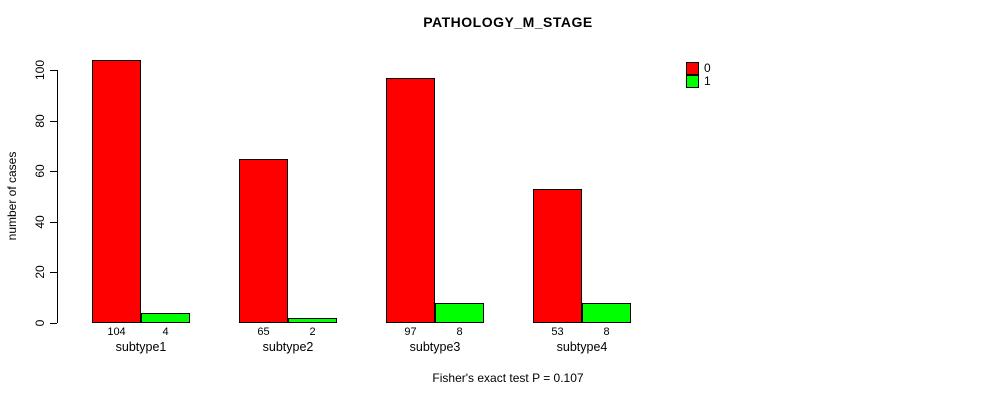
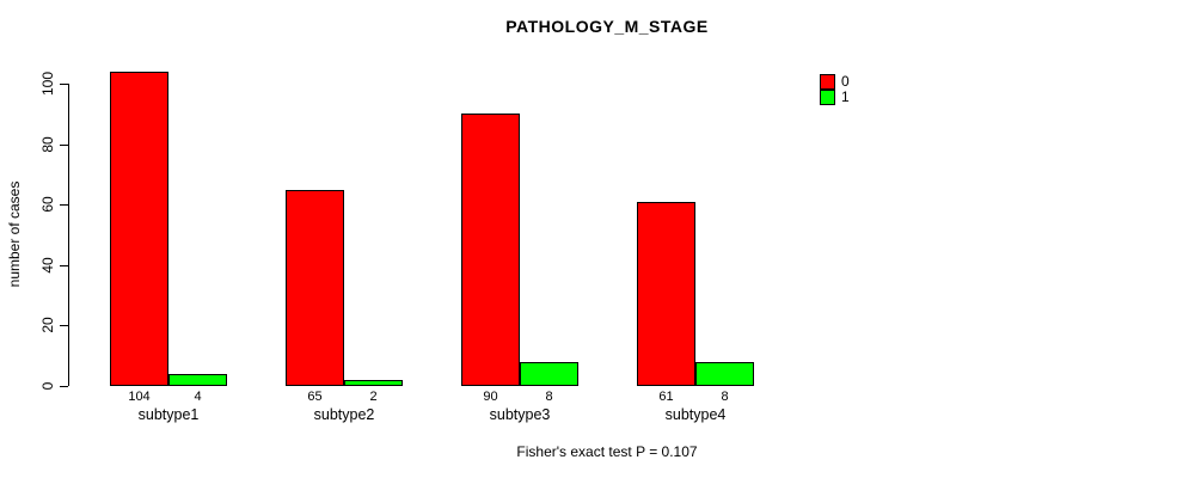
0/subtype3: 97 -> 90
0/subtype4: 53 -> 61
